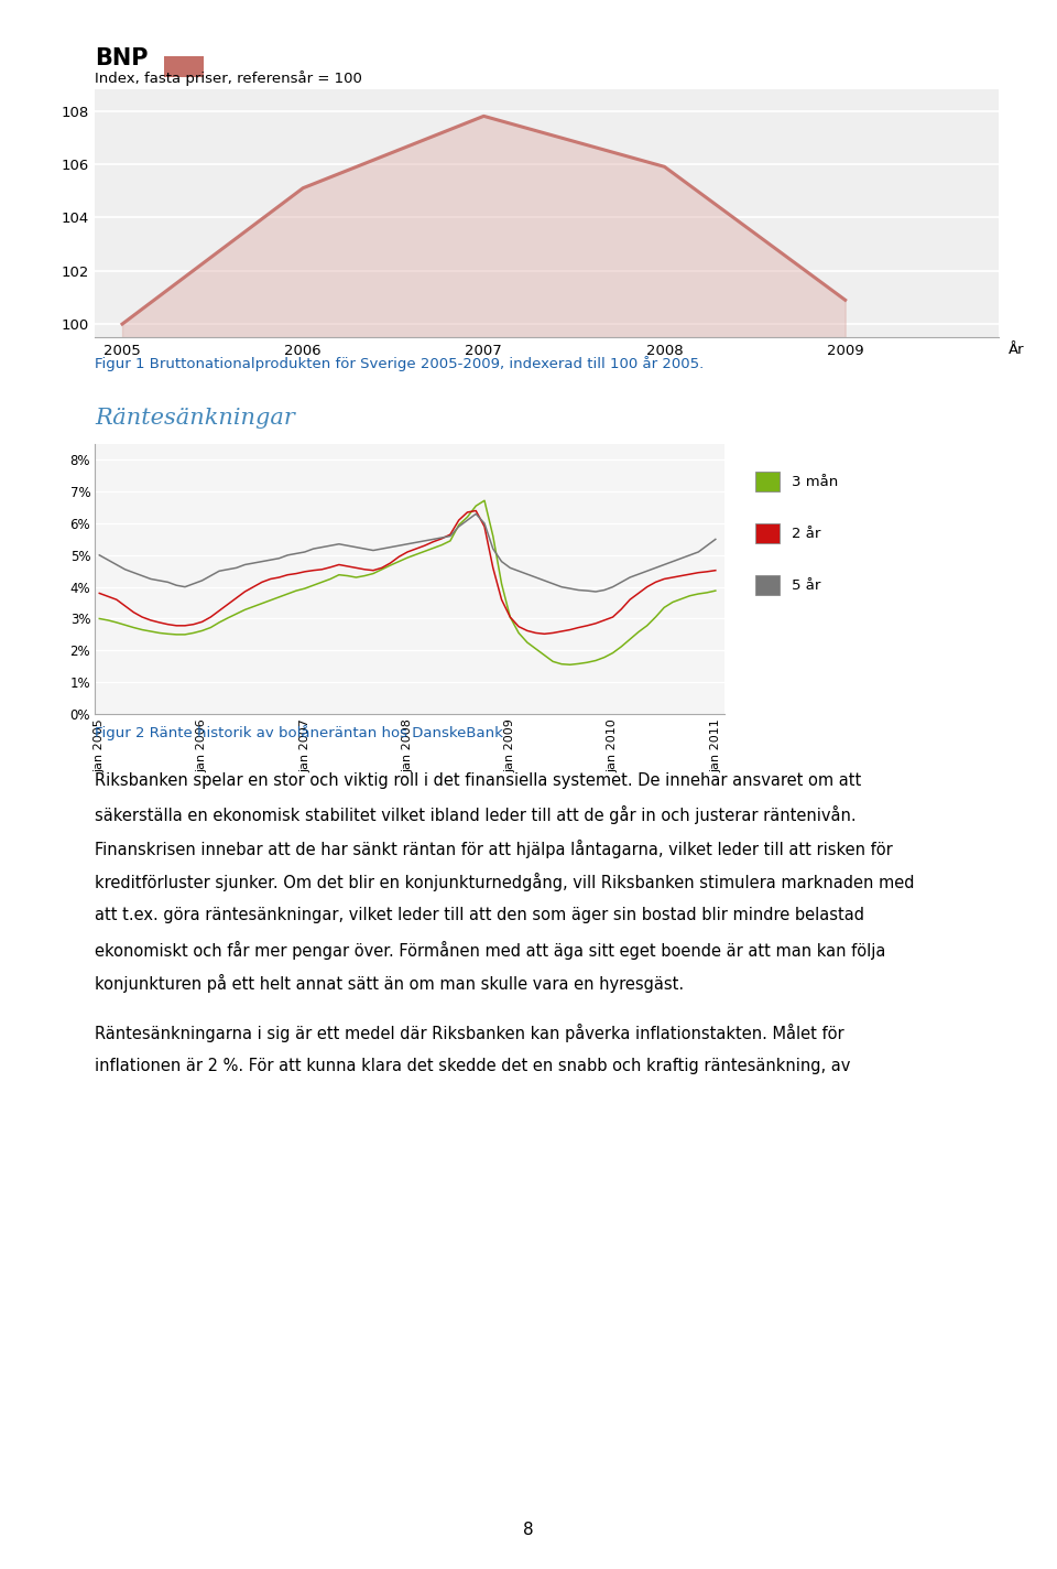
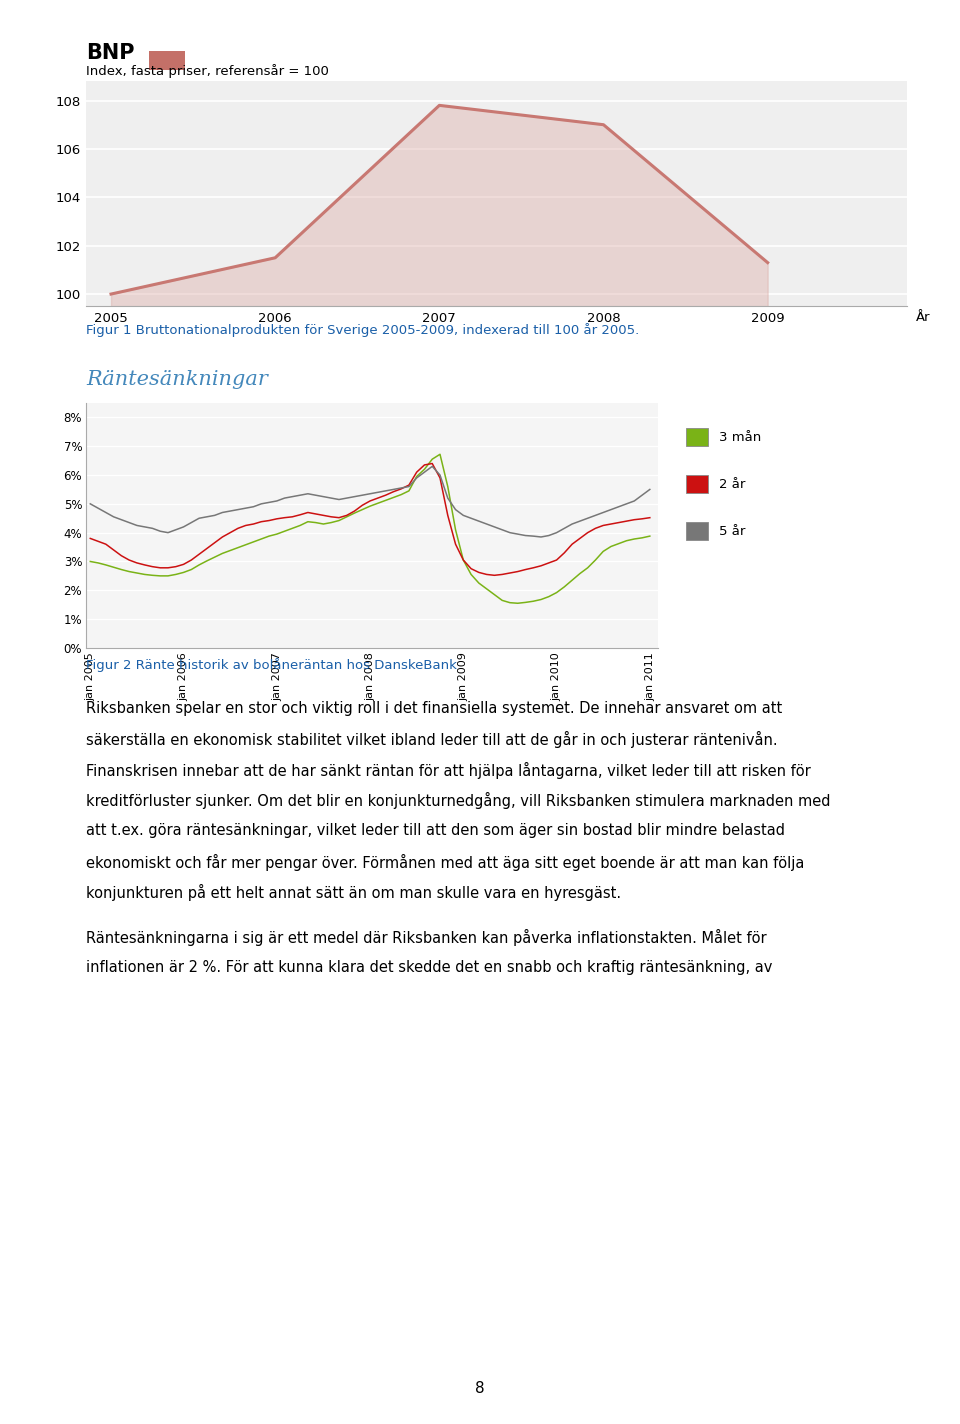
2006: 105.1 -> 101.5
2008: 105.9 -> 107.0
2009: 100.9 -> 101.3
